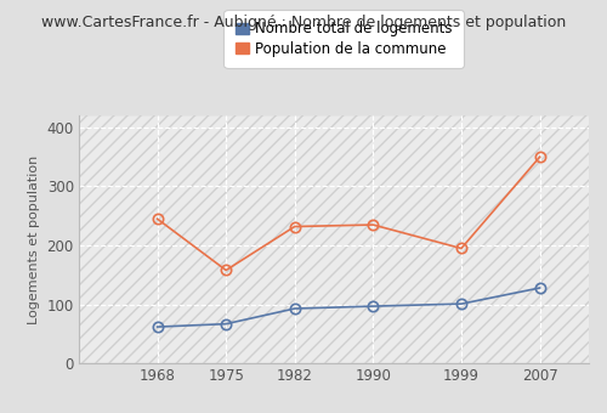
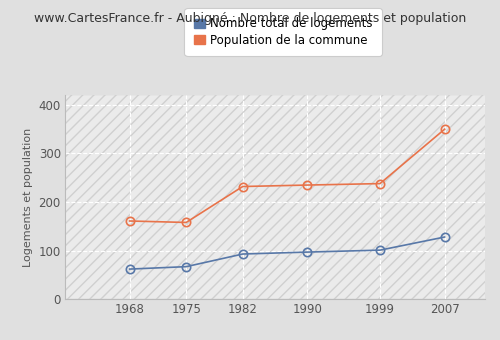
Population de la commune/1968: 245 -> 161
Population de la commune/1999: 195 -> 238
